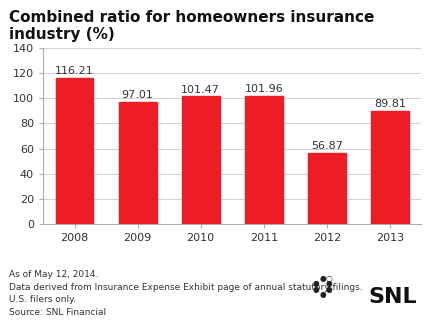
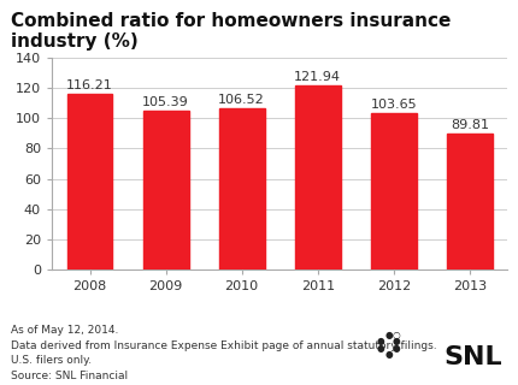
2009: 97.01 -> 105.39
2010: 101.47 -> 106.52
2011: 101.96 -> 121.94
2012: 56.87 -> 103.65
